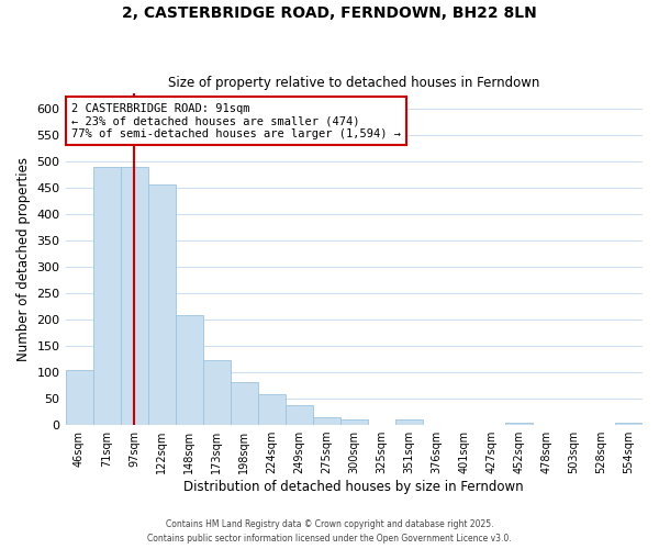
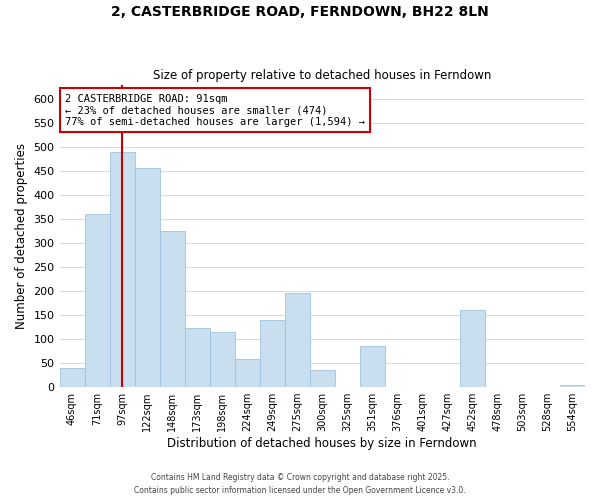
46sqm: 105 -> 40
71sqm: 490 -> 360
148sqm: 208 -> 325
198sqm: 82 -> 115
249sqm: 37 -> 140
275sqm: 15 -> 195
300sqm: 10 -> 35
351sqm: 10 -> 85
452sqm: 5 -> 160
